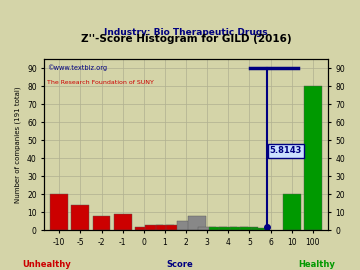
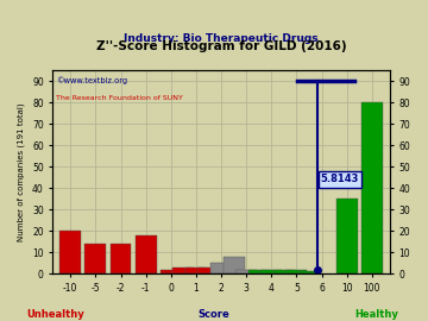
-2: 8 -> 14
-1: 9 -> 18
10: 20 -> 35
